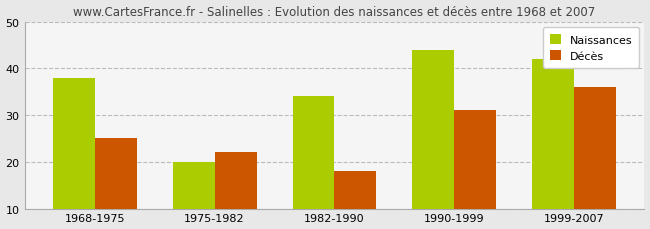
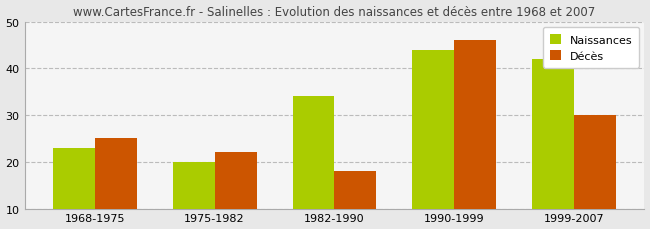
Naissances/1968-1975: 38 -> 23
Décès/1990-1999: 31 -> 46
Décès/1999-2007: 36 -> 30
